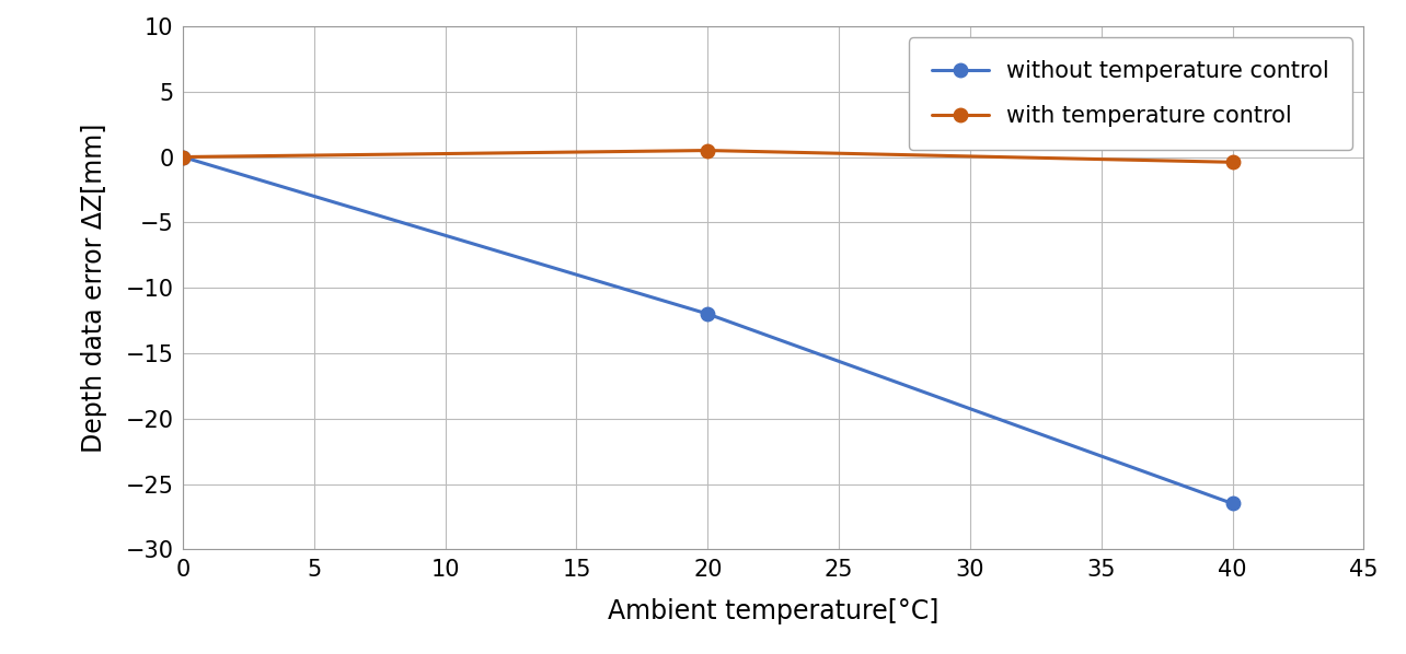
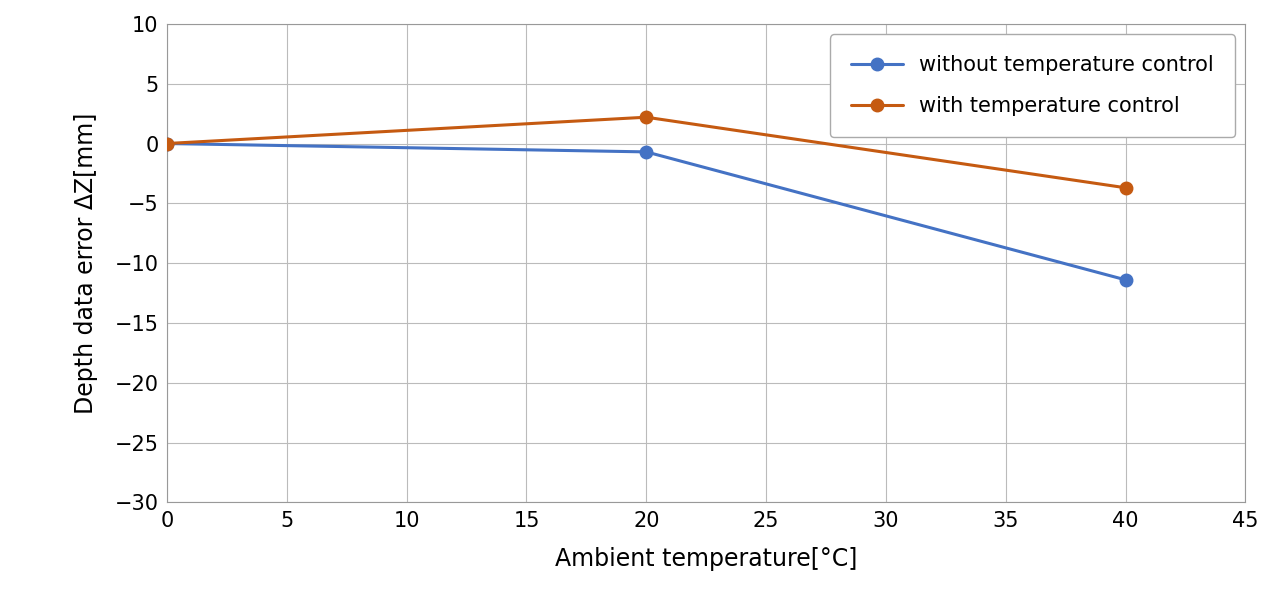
without temperature control/20: -12.0 -> -0.7
with temperature control/20: 0.5 -> 2.2
without temperature control/40: -26.5 -> -11.4
with temperature control/40: -0.4 -> -3.7
